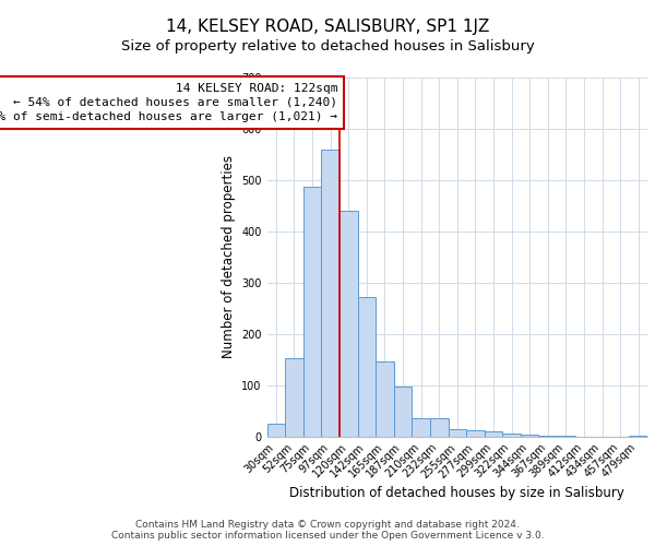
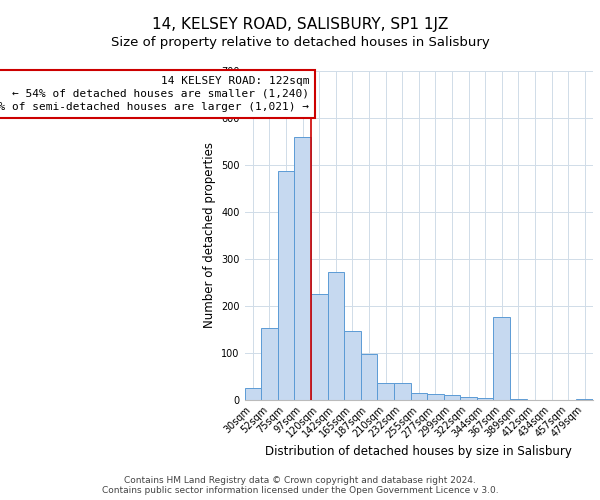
120sqm: 440 -> 225
367sqm: 2 -> 175
